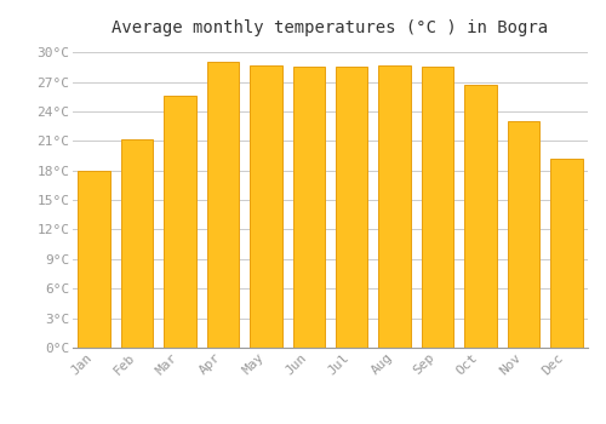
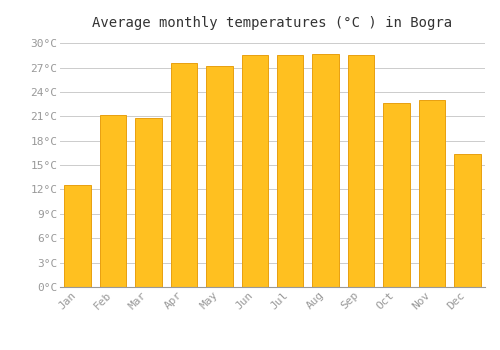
Jan: 18.0°C -> 12.6°C
Mar: 25.6°C -> 20.8°C
Apr: 29.0°C -> 27.6°C
May: 28.7°C -> 27.2°C
Oct: 26.7°C -> 22.6°C
Dec: 19.2°C -> 16.4°C
